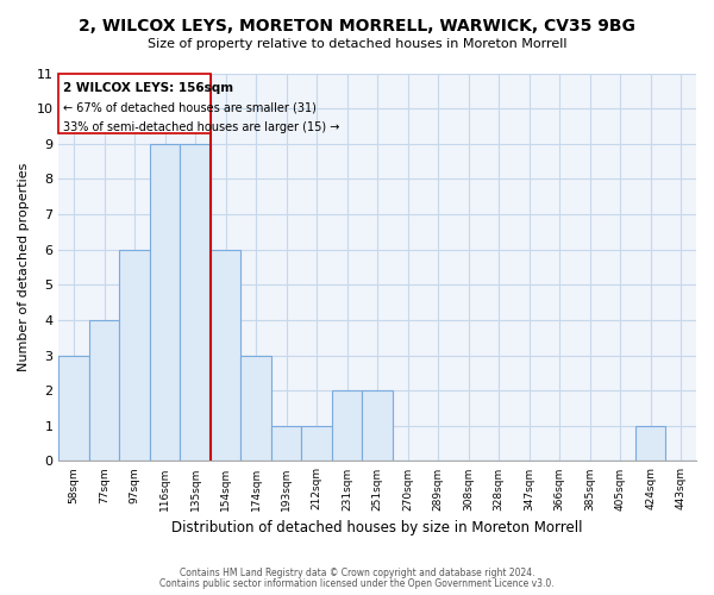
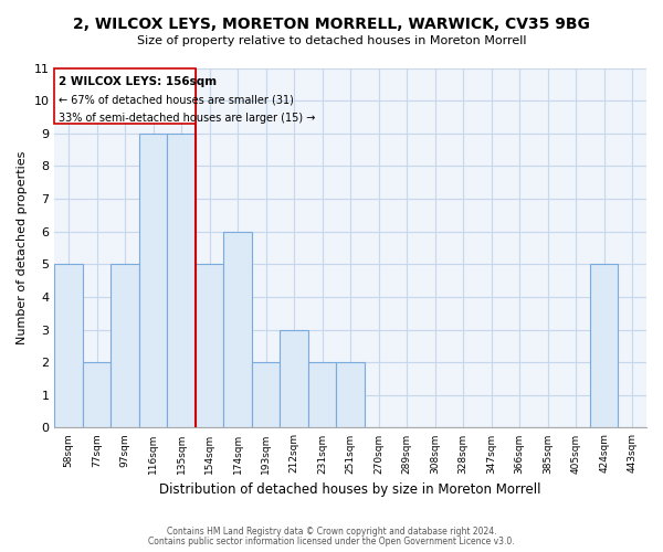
58sqm: 3 -> 5
77sqm: 4 -> 2
97sqm: 6 -> 5
154sqm: 6 -> 5
174sqm: 3 -> 6
193sqm: 1 -> 2
212sqm: 1 -> 3
424sqm: 1 -> 5
